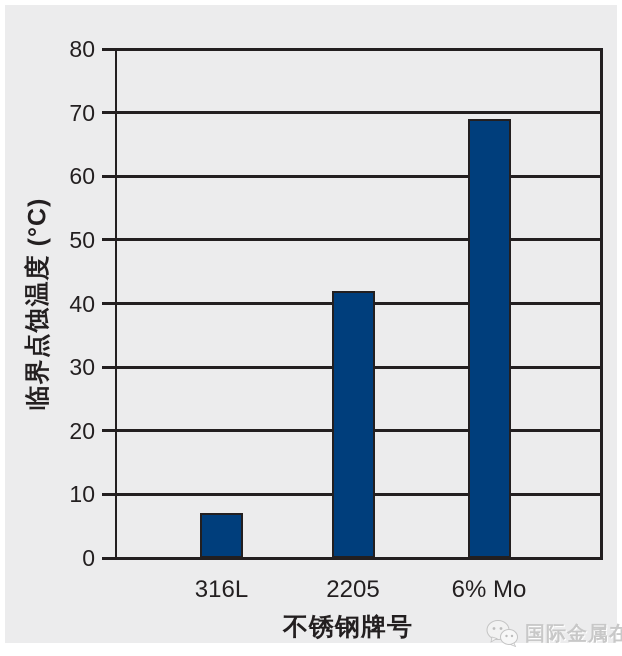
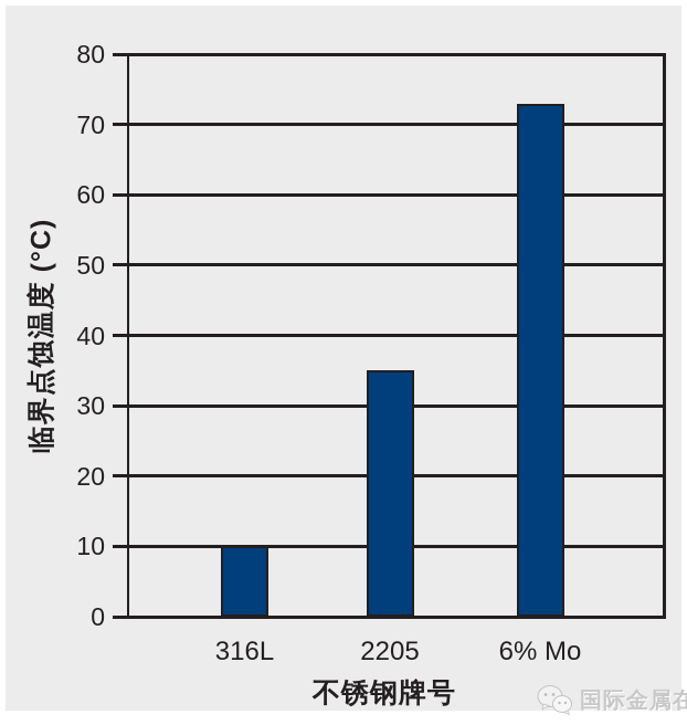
316L: 7 -> 10
2205: 42 -> 35
6% Mo: 69 -> 73
